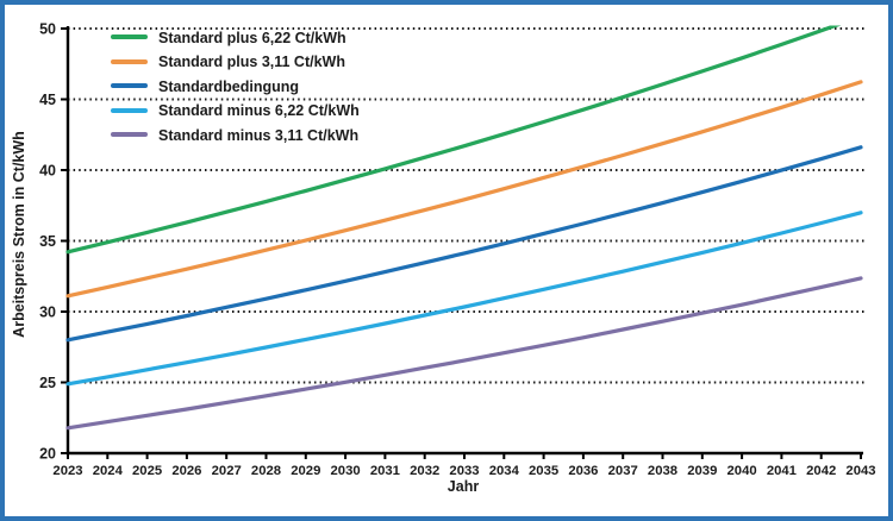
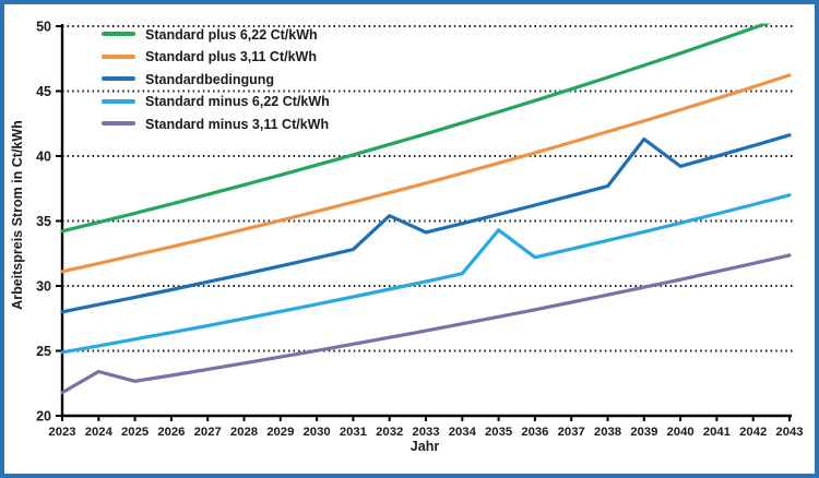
Standard minus 3,11 Ct/kWh/2024: 22.2 -> 23.4
Standardbedingung/2032: 33.5 -> 35.4
Standard minus 6,22 Ct/kWh/2035: 31.6 -> 34.3
Standardbedingung/2039: 38.4 -> 41.3
